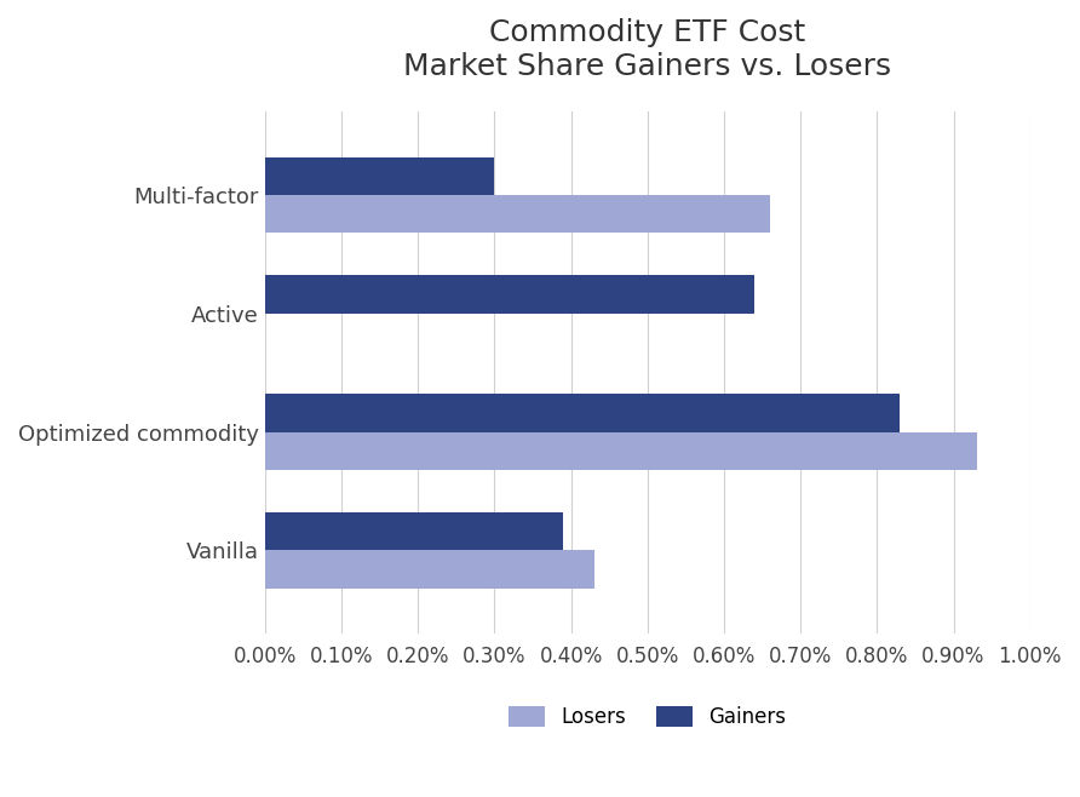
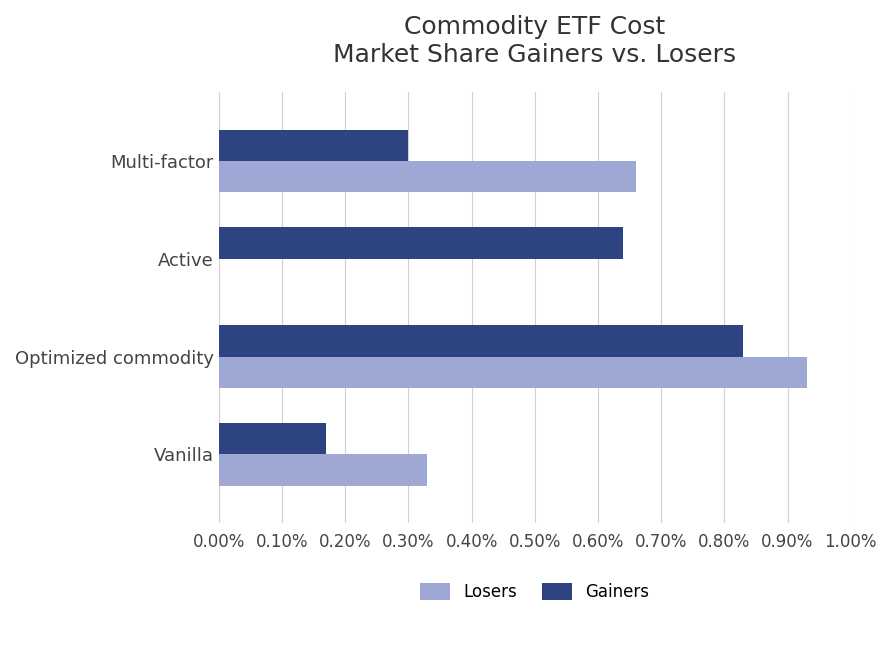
Gainers/Vanilla: 0.39% -> 0.17%
Losers/Vanilla: 0.43% -> 0.33%
